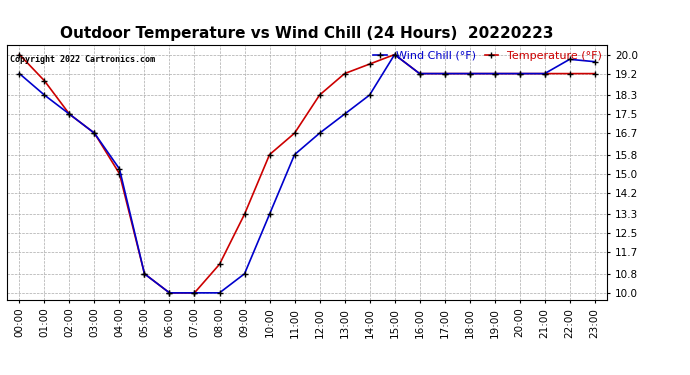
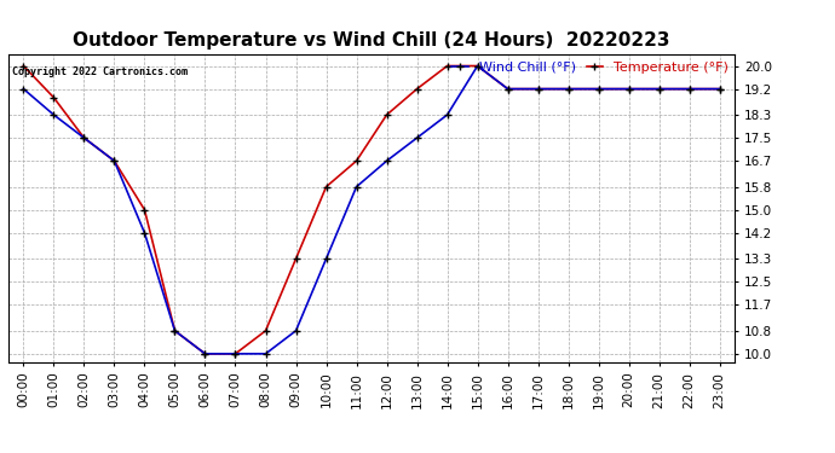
Wind Chill (°F)/04:00: 15.2 -> 14.2
Temperature (°F)/08:00: 11.2 -> 10.8
Temperature (°F)/14:00: 19.6 -> 20.0
Wind Chill (°F)/22:00: 19.8 -> 19.2
Wind Chill (°F)/23:00: 19.7 -> 19.2
